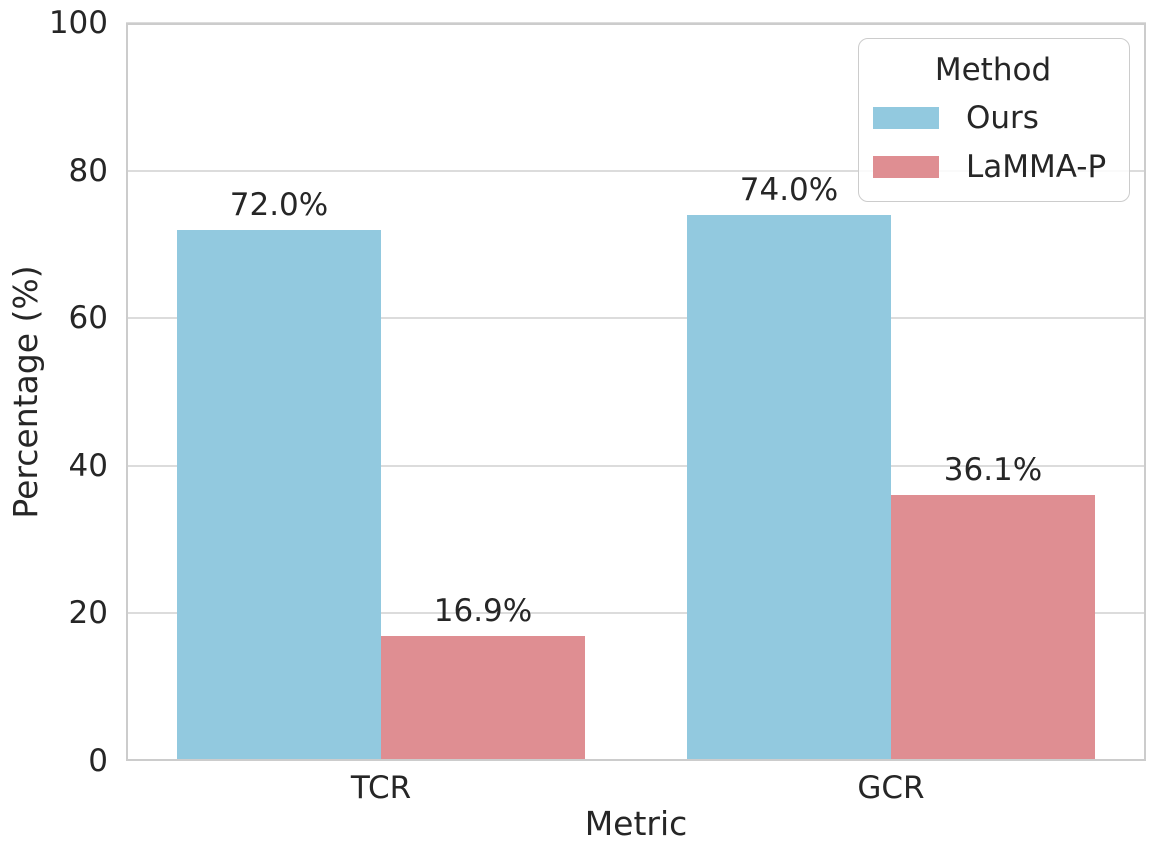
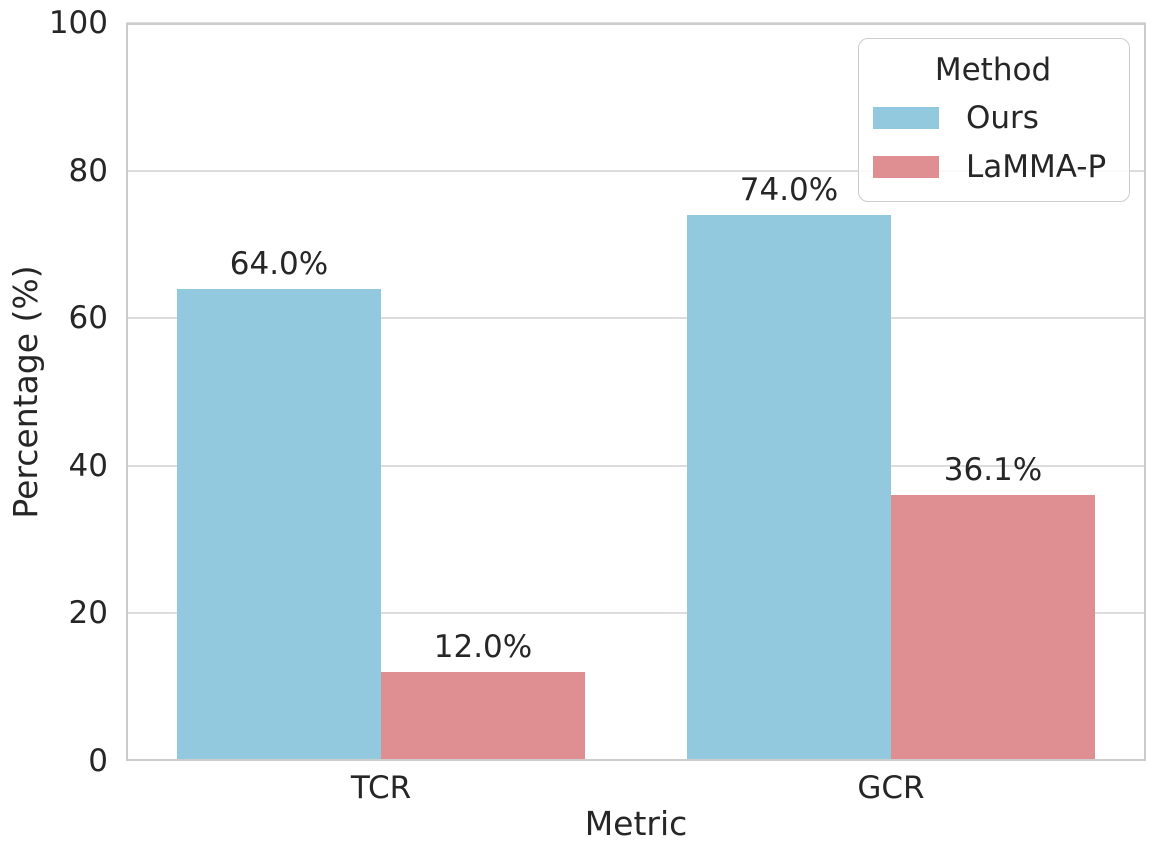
Ours/TCR: 72.0% -> 64.0%
LaMMA-P/TCR: 16.9% -> 12.0%
